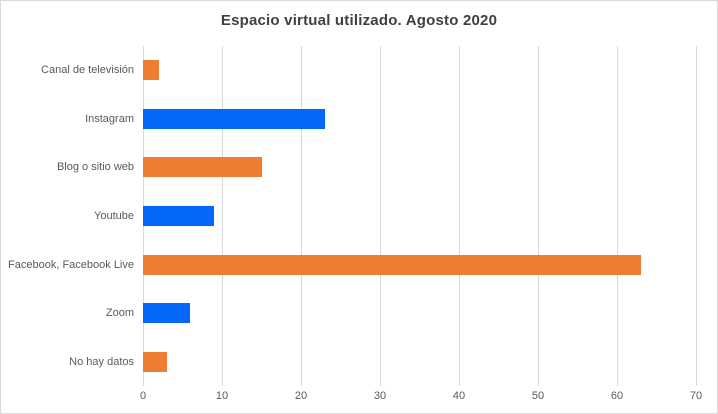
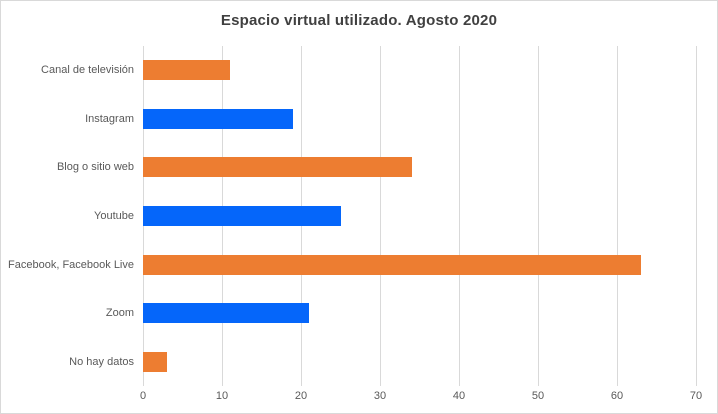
Canal de televisión: 2 -> 11
Instagram: 23 -> 19
Blog o sitio web: 15 -> 34
Youtube: 9 -> 25
Zoom: 6 -> 21
